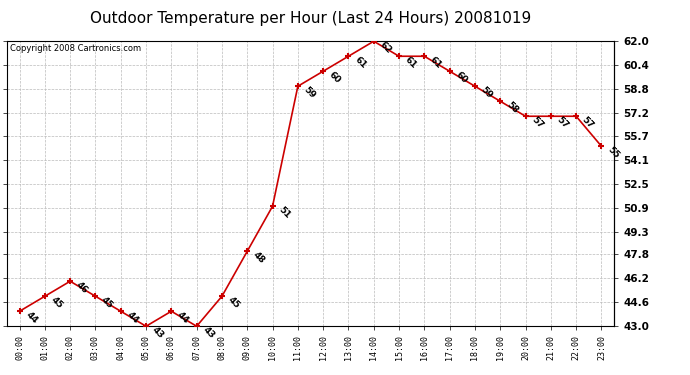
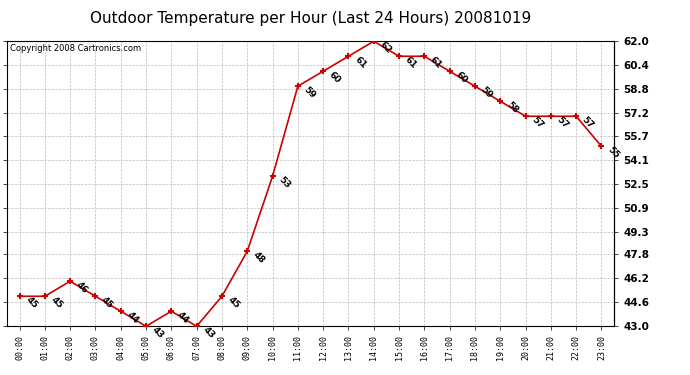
00:00: 44 -> 45
10:00: 51 -> 53
